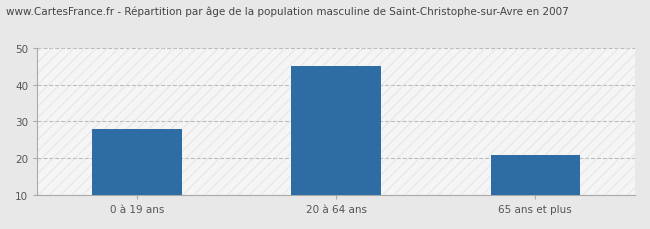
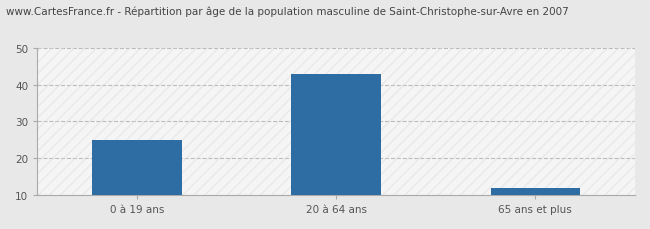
0 à 19 ans: 28 -> 25
20 à 64 ans: 45 -> 43
65 ans et plus: 21 -> 12
